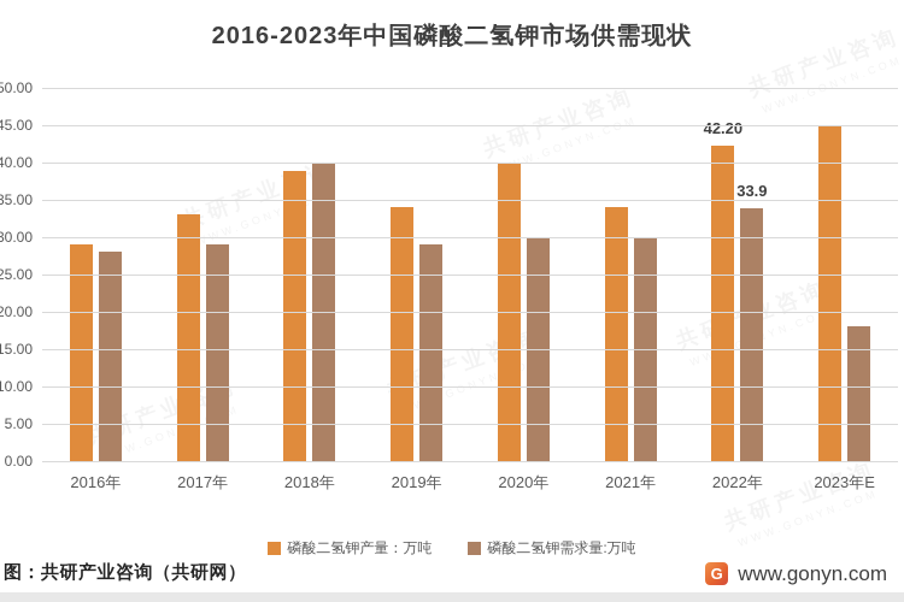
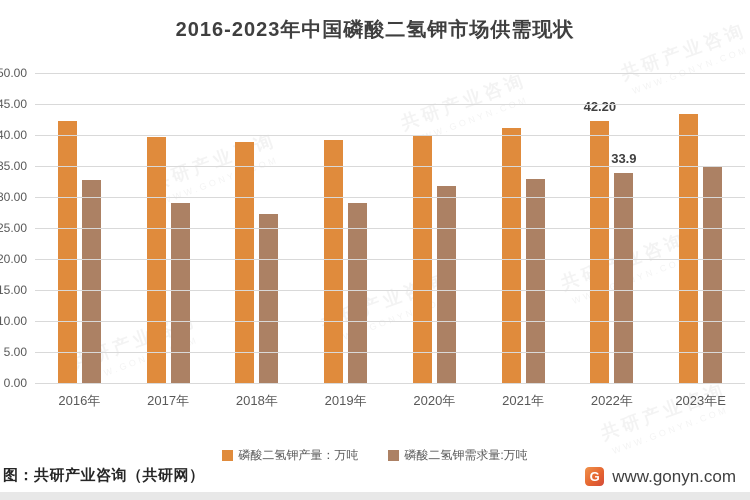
磷酸二氢钾产量：万吨/2016年: 29 -> 42
磷酸二氢钾需求量:万吨/2016年: 28 -> 33
磷酸二氢钾产量：万吨/2017年: 33 -> 40
磷酸二氢钾需求量:万吨/2018年: 40 -> 27
磷酸二氢钾产量：万吨/2019年: 34 -> 39
磷酸二氢钾需求量:万吨/2020年: 30 -> 32
磷酸二氢钾产量：万吨/2021年: 34 -> 41
磷酸二氢钾需求量:万吨/2021年: 30 -> 33
磷酸二氢钾产量：万吨/2023年E: 45 -> 43
磷酸二氢钾需求量:万吨/2023年E: 18 -> 35
